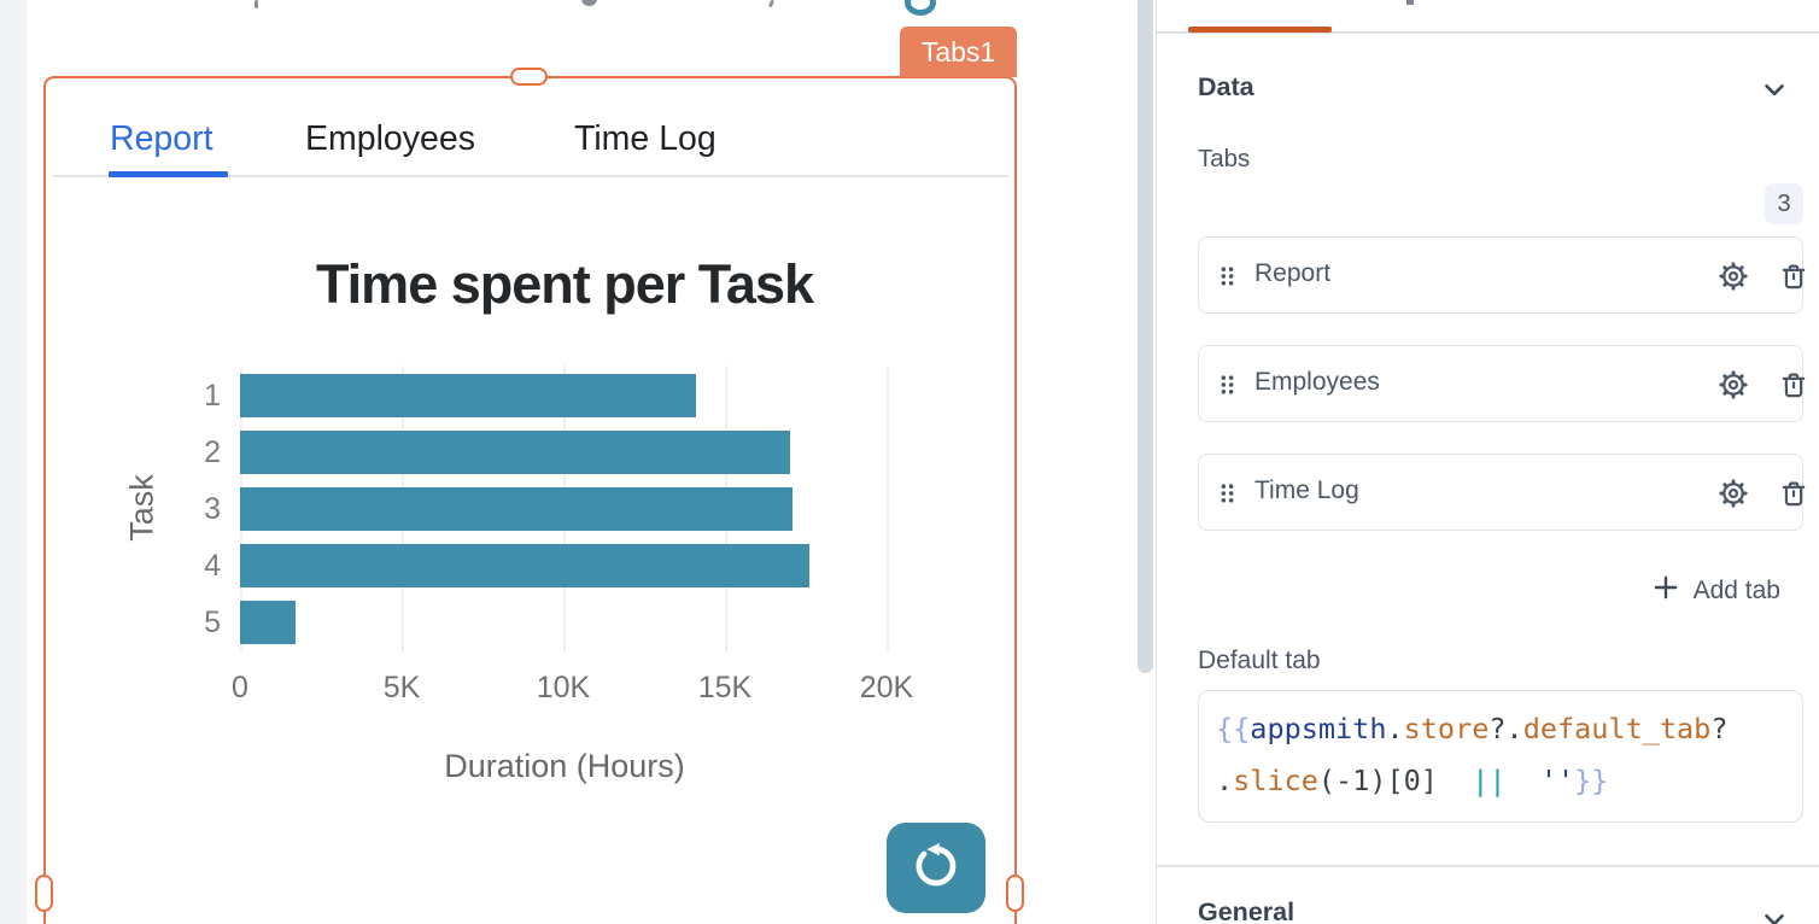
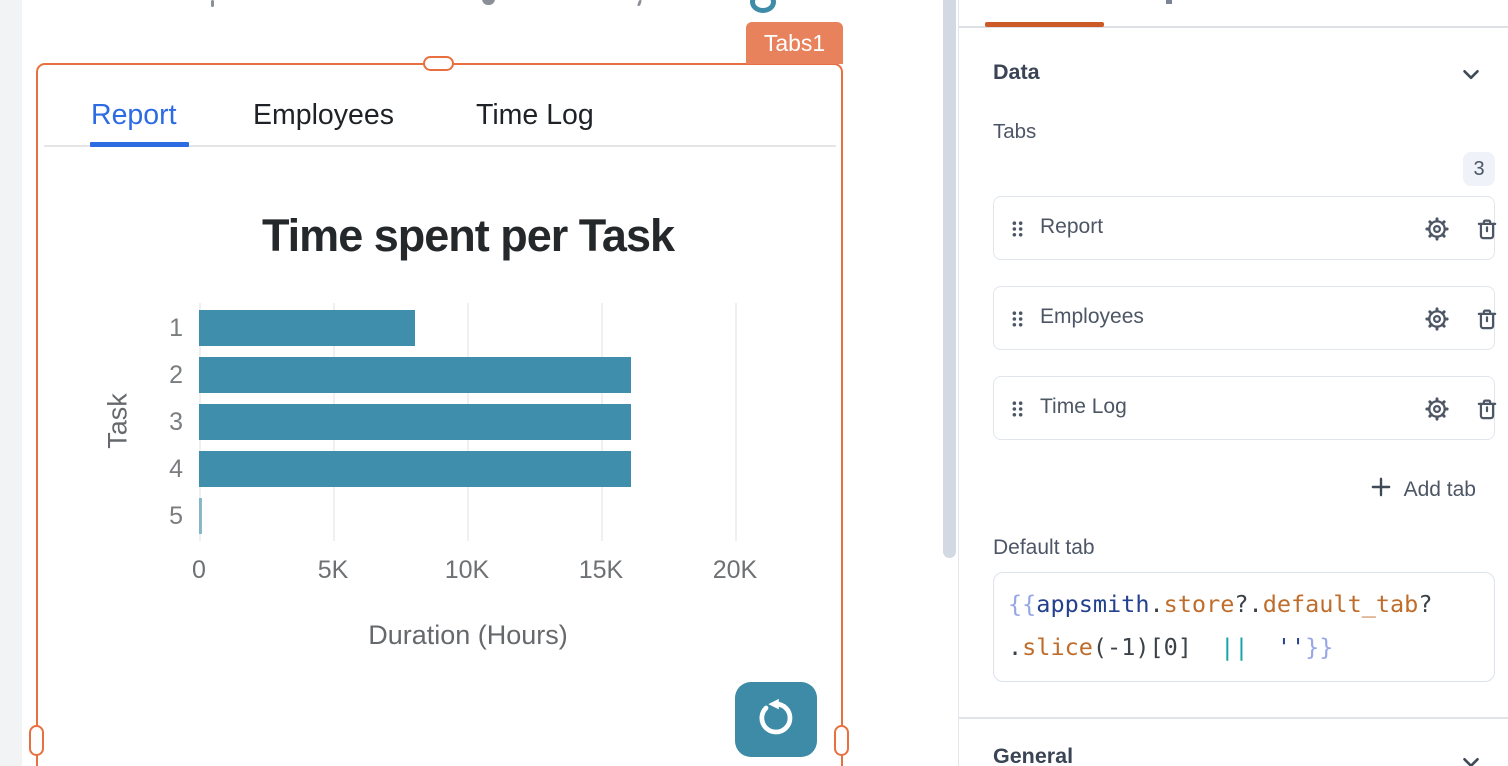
1: 14.1K -> 8.1K
2: 17.0K -> 16.1K
3: 17.1K -> 16.1K
4: 17.6K -> 16.1K
5: 1.7K -> 0.1K
